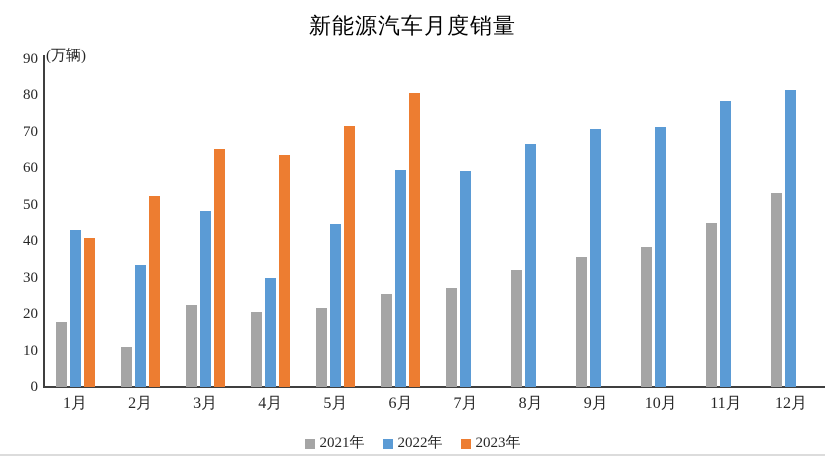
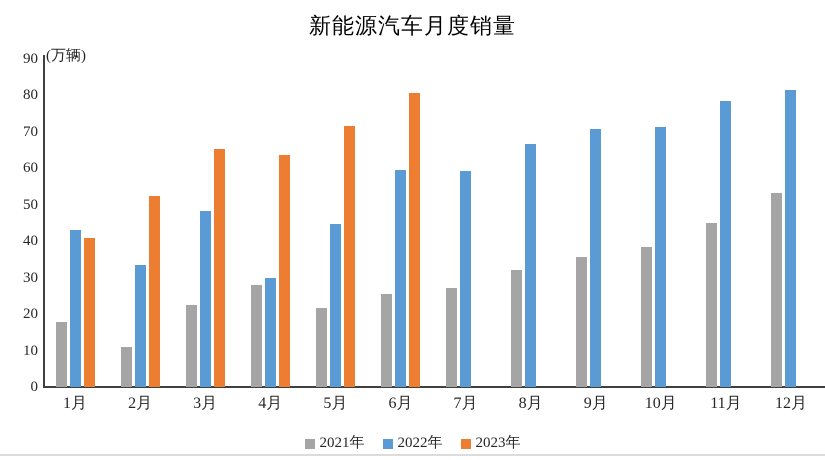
2021年/4月: 21 -> 28
